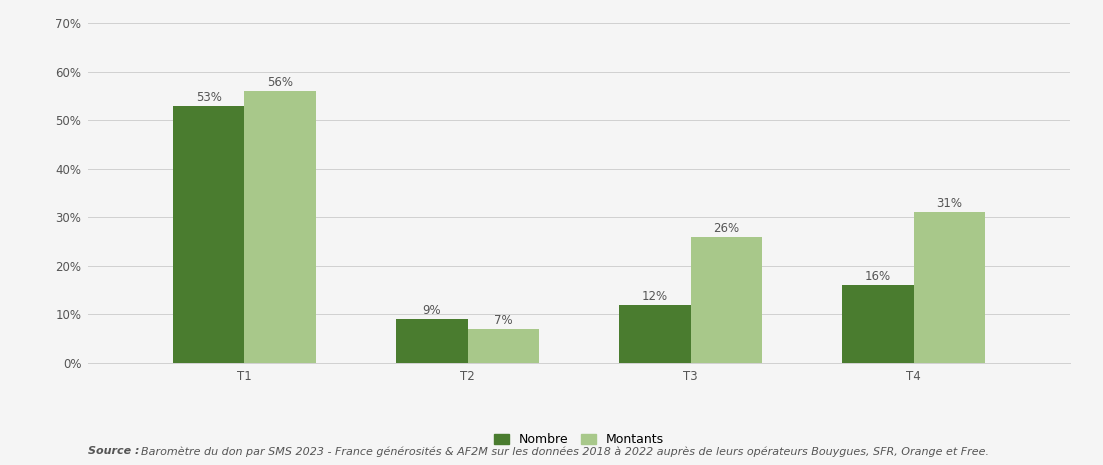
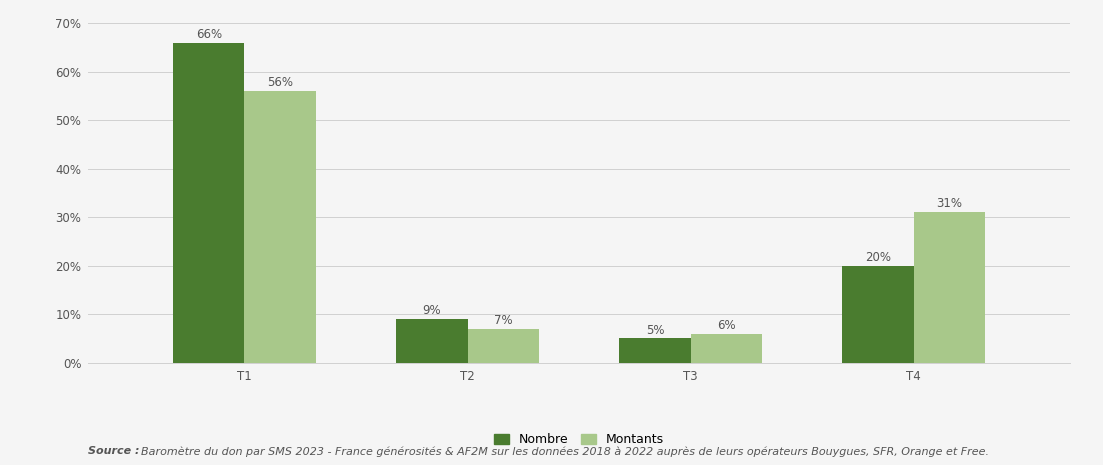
Nombre/T1: 53% -> 66%
Nombre/T3: 12% -> 5%
Montants/T3: 26% -> 6%
Nombre/T4: 16% -> 20%
